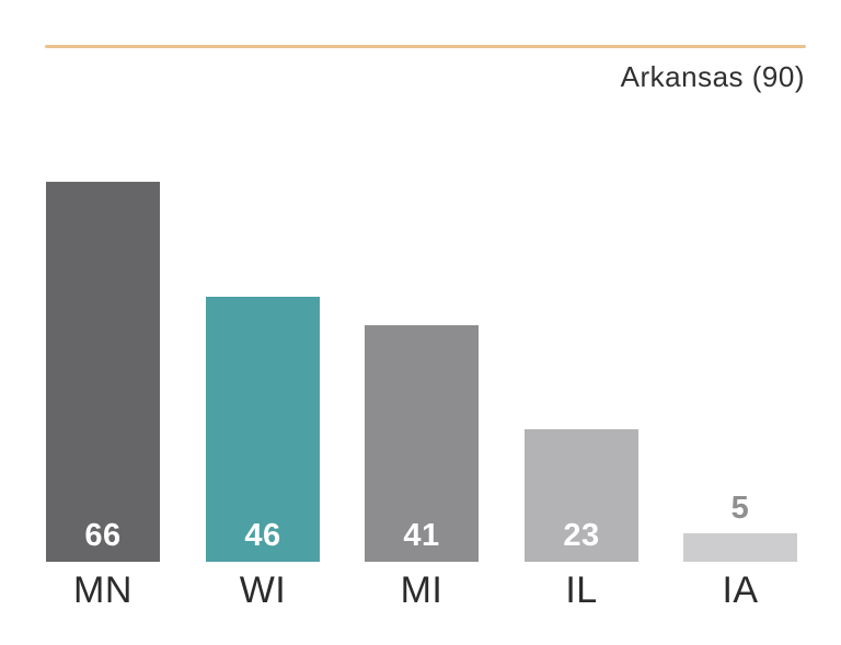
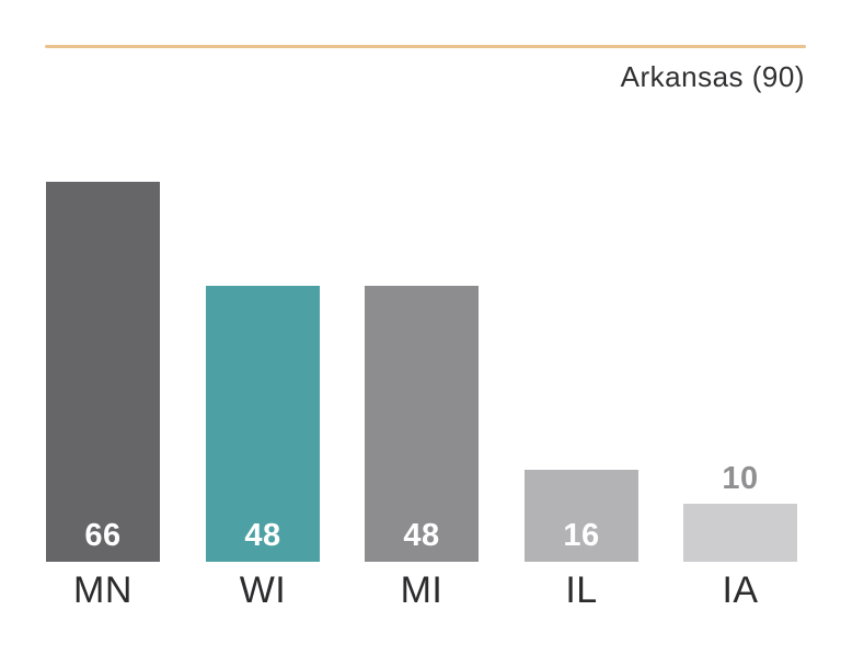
WI: 46 -> 48
MI: 41 -> 48
IL: 23 -> 16
IA: 5 -> 10
